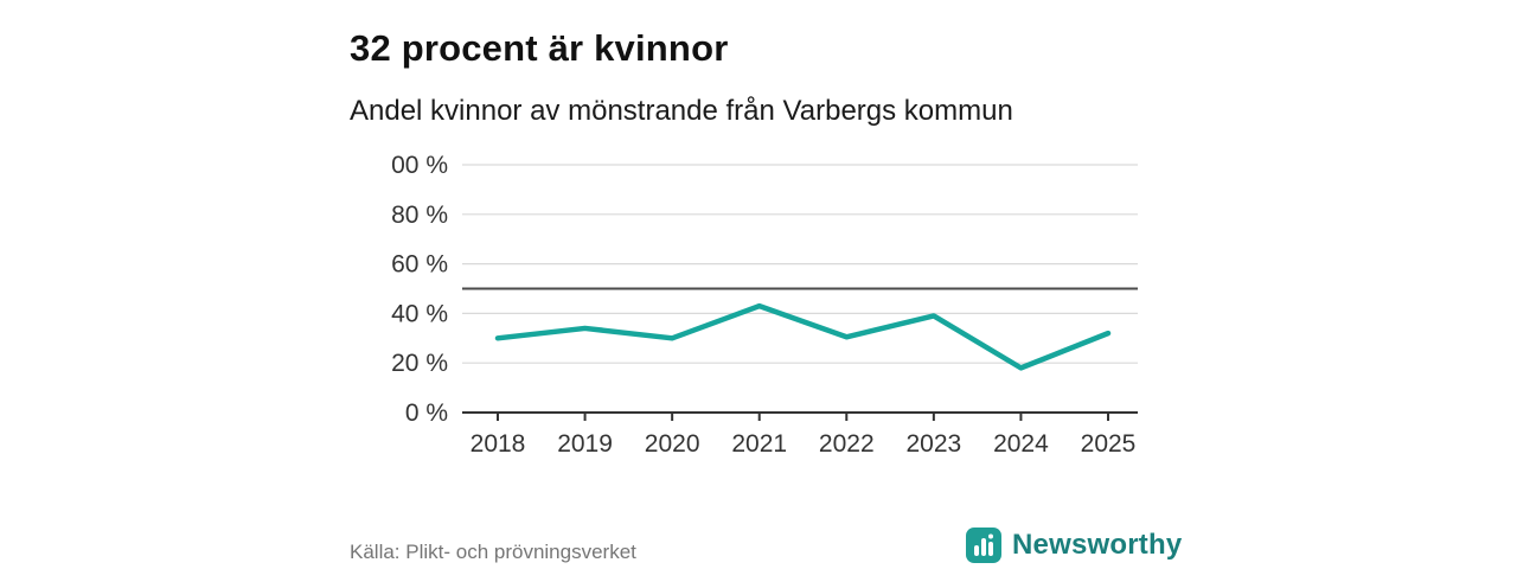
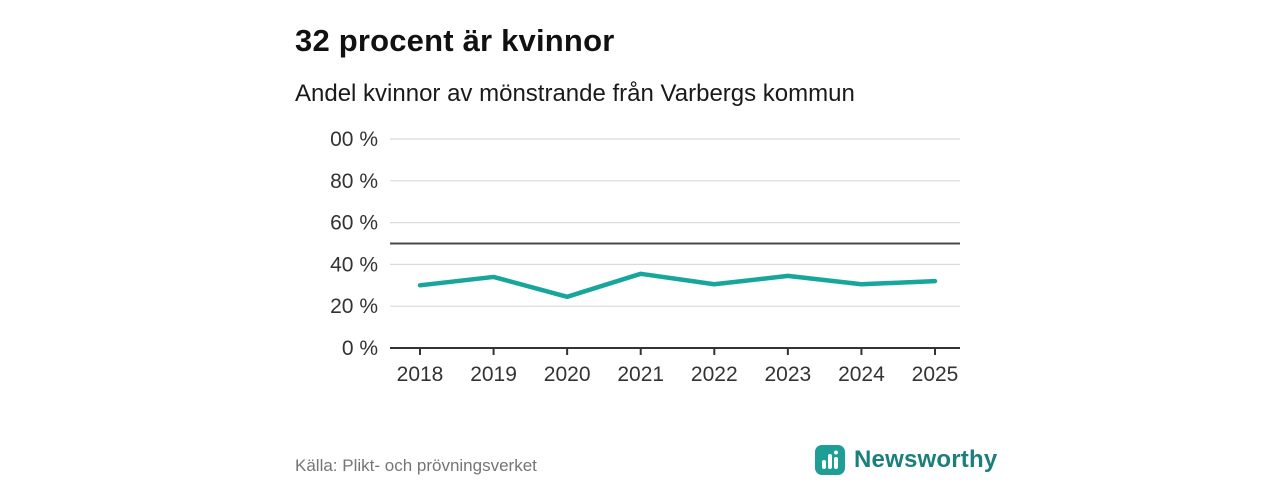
2020: 30% -> 24%
2021: 43% -> 36%
2023: 39% -> 34%
2024: 18% -> 30%
